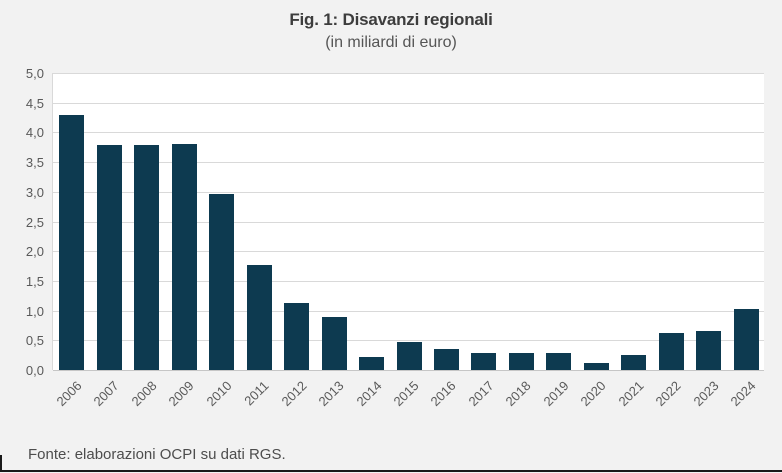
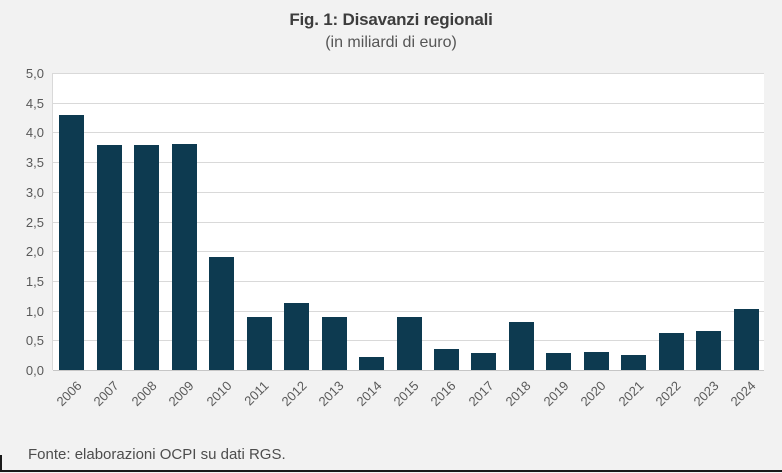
2010: 3,0 -> 1,9
2011: 1,8 -> 0,9
2015: 0,5 -> 0,9
2018: 0,3 -> 0,8
2020: 0,1 -> 0,3
